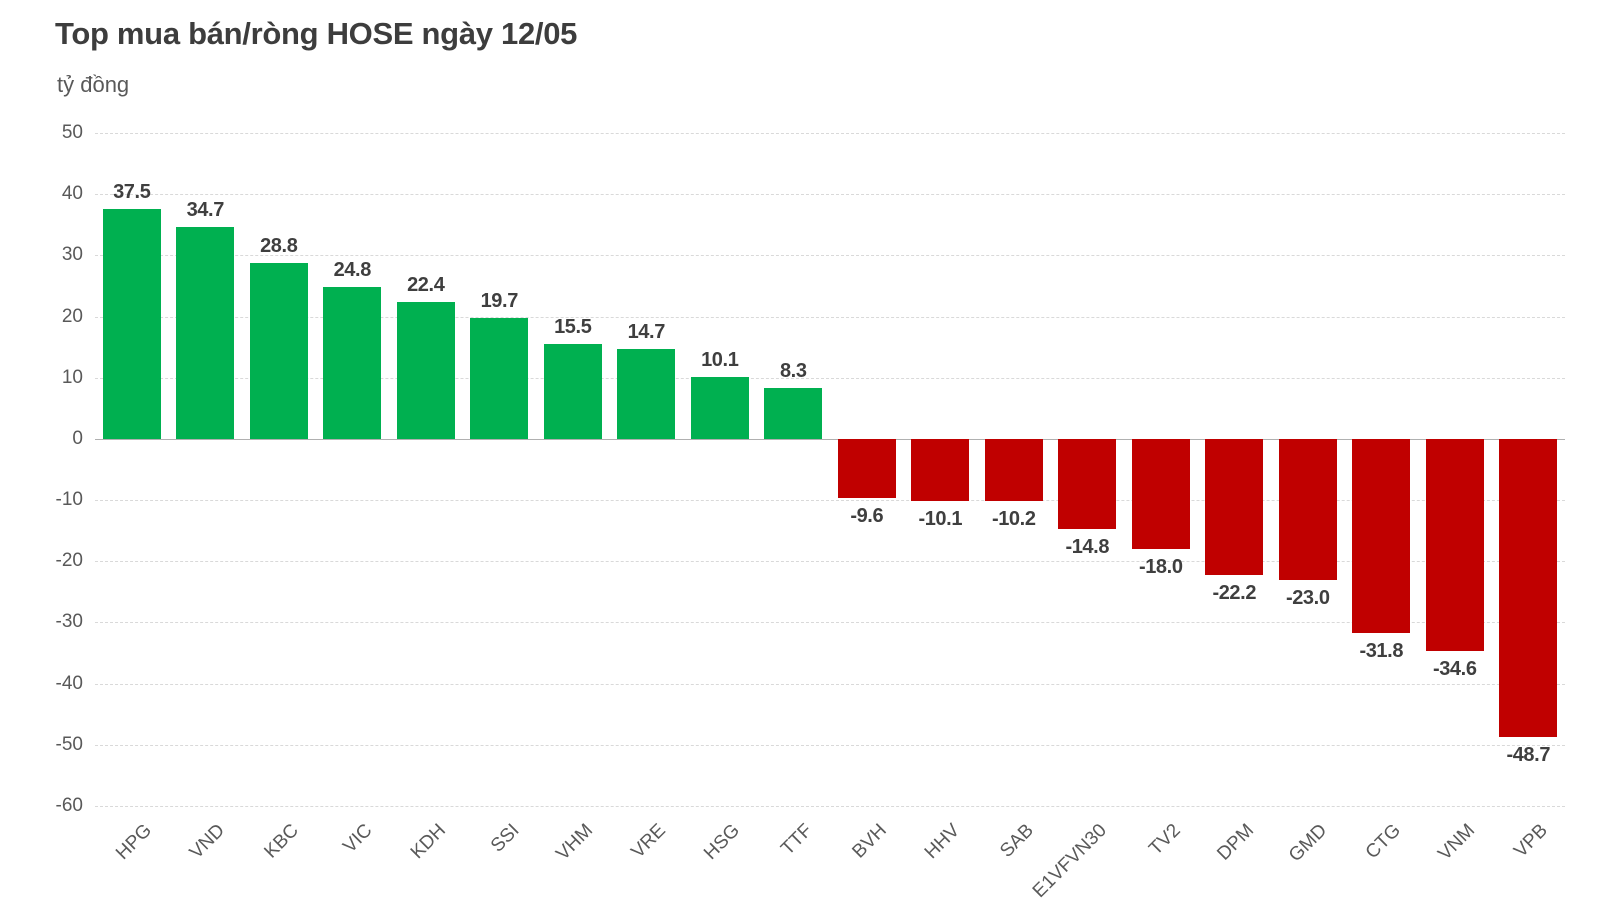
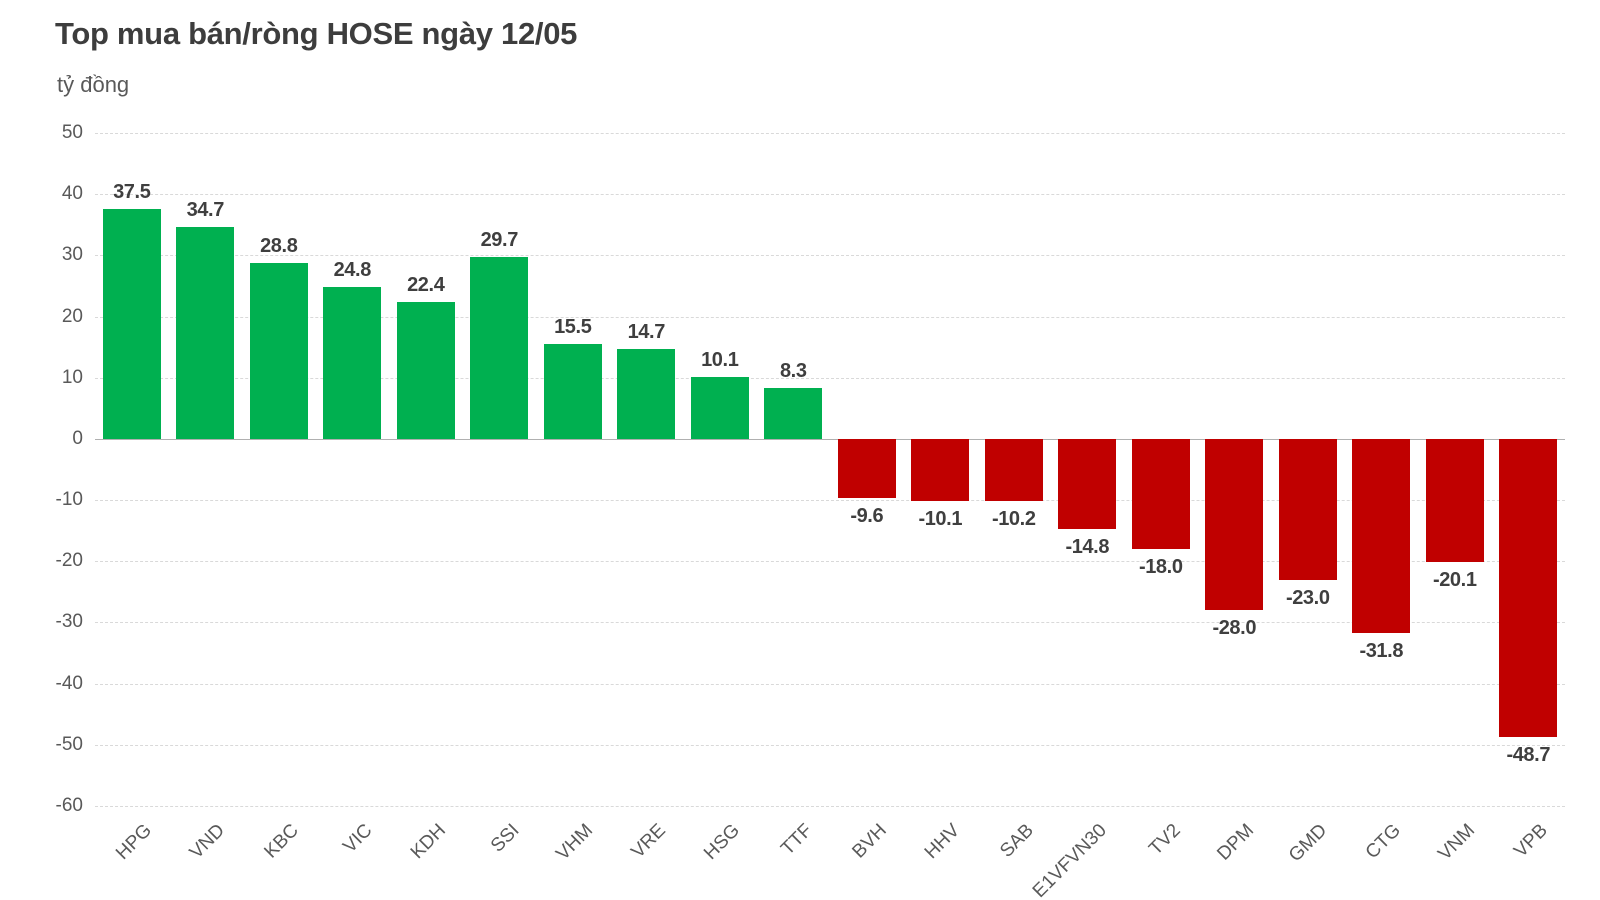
SSI: 19.7 -> 29.7
DPM: -22.2 -> -28.0
VNM: -34.6 -> -20.1
